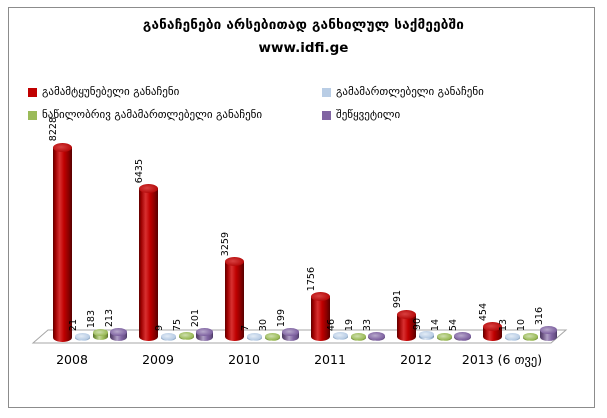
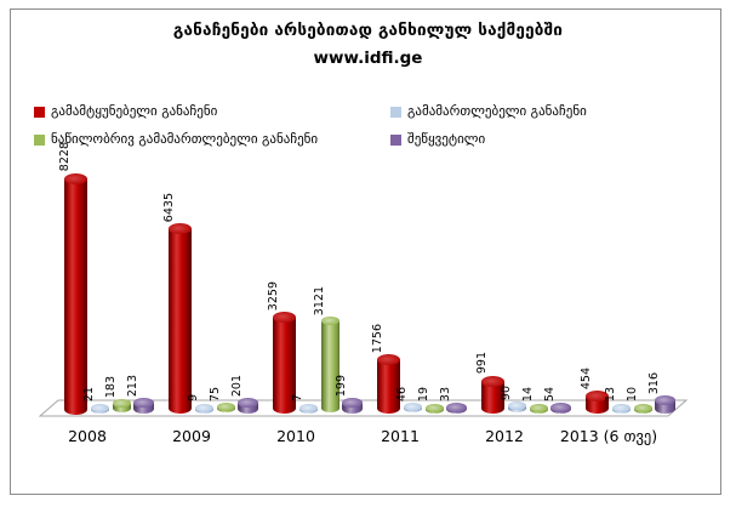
ნაწილობრივ გამამართლებელი განაჩენი/2010: 30 -> 3121
